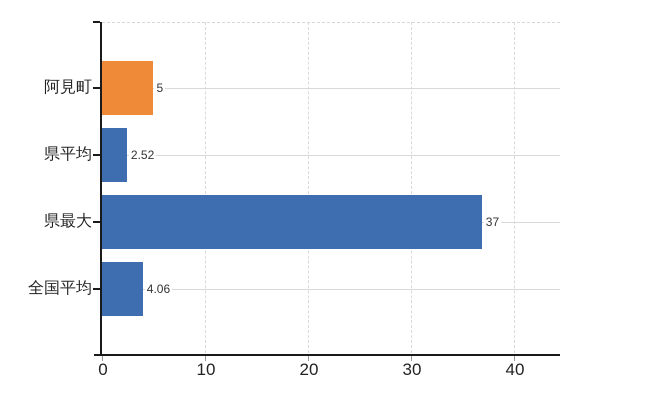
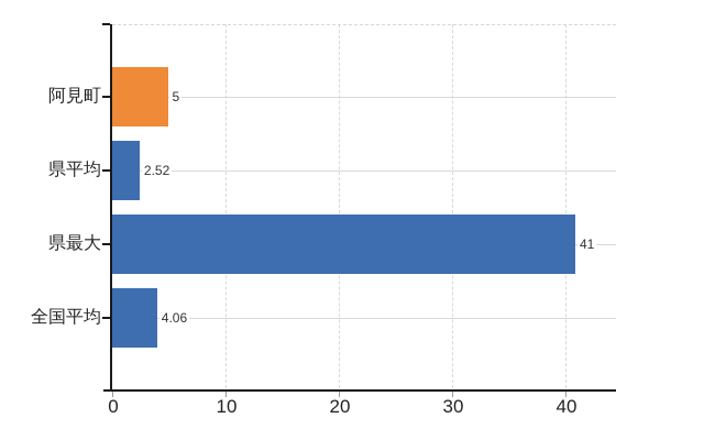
県最大: 37 -> 41
